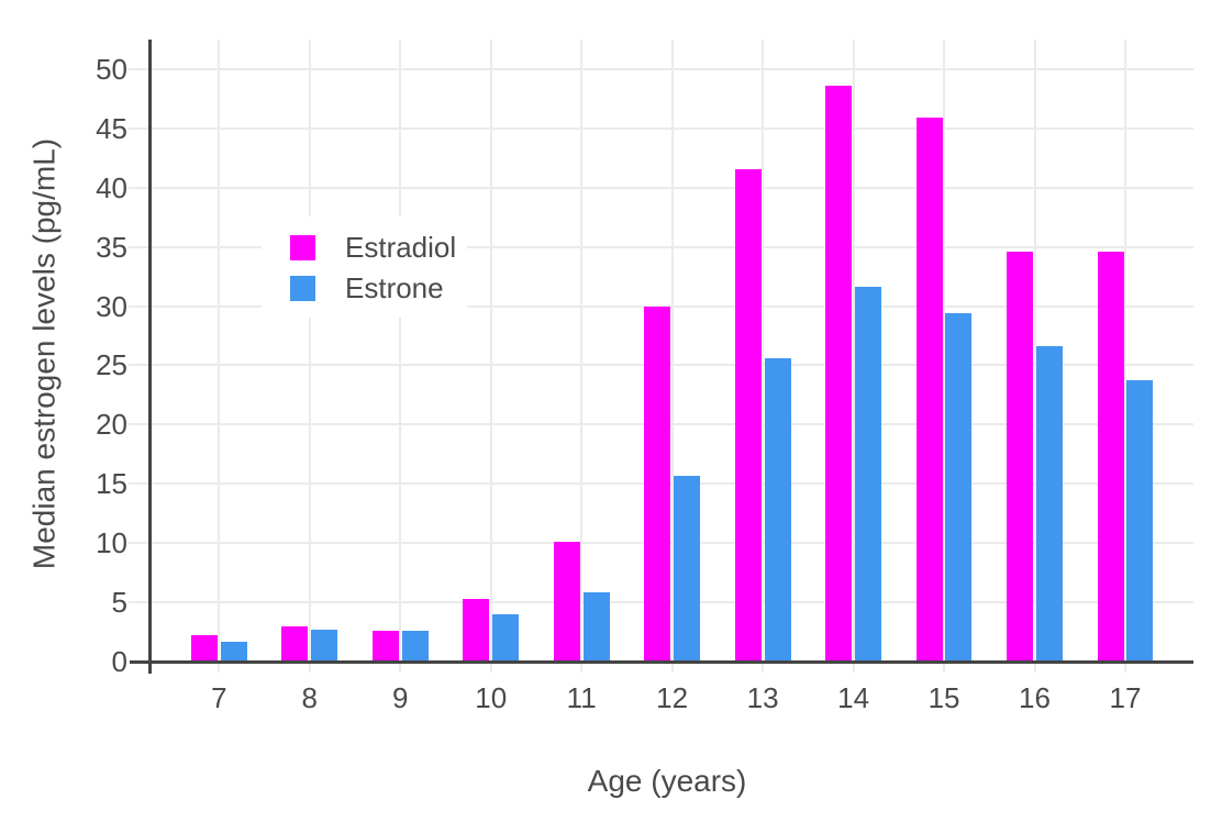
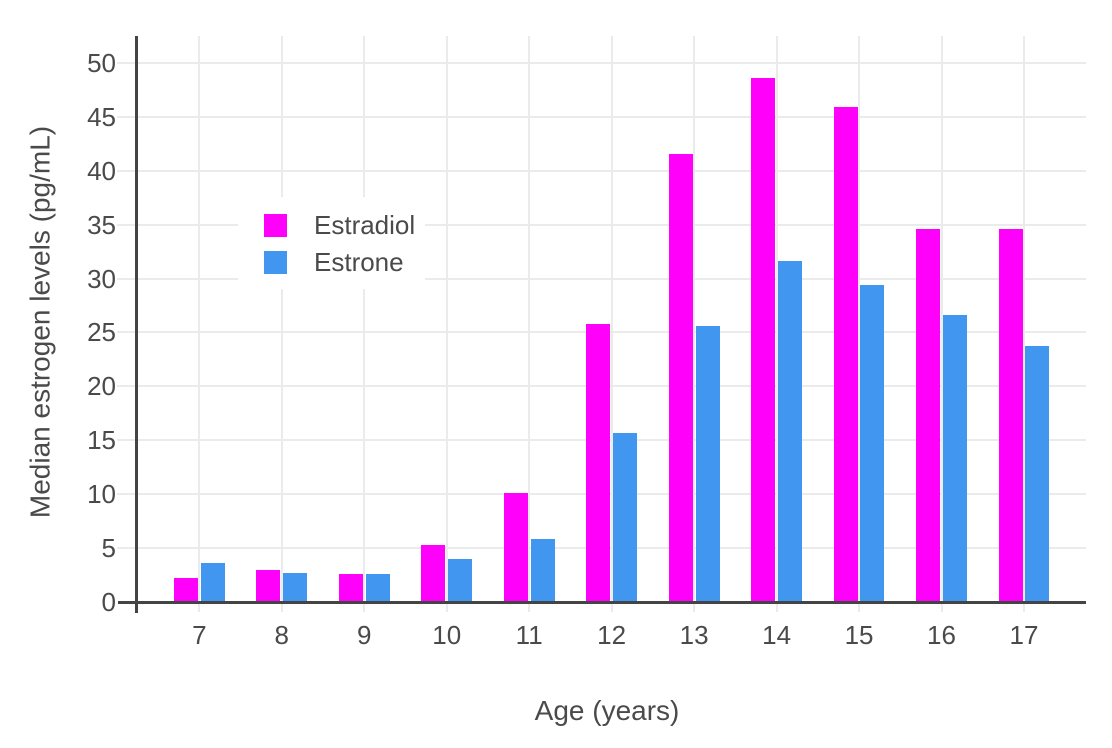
Estrone/7: 1.7 -> 3.6
Estradiol/12: 30.0 -> 25.8
